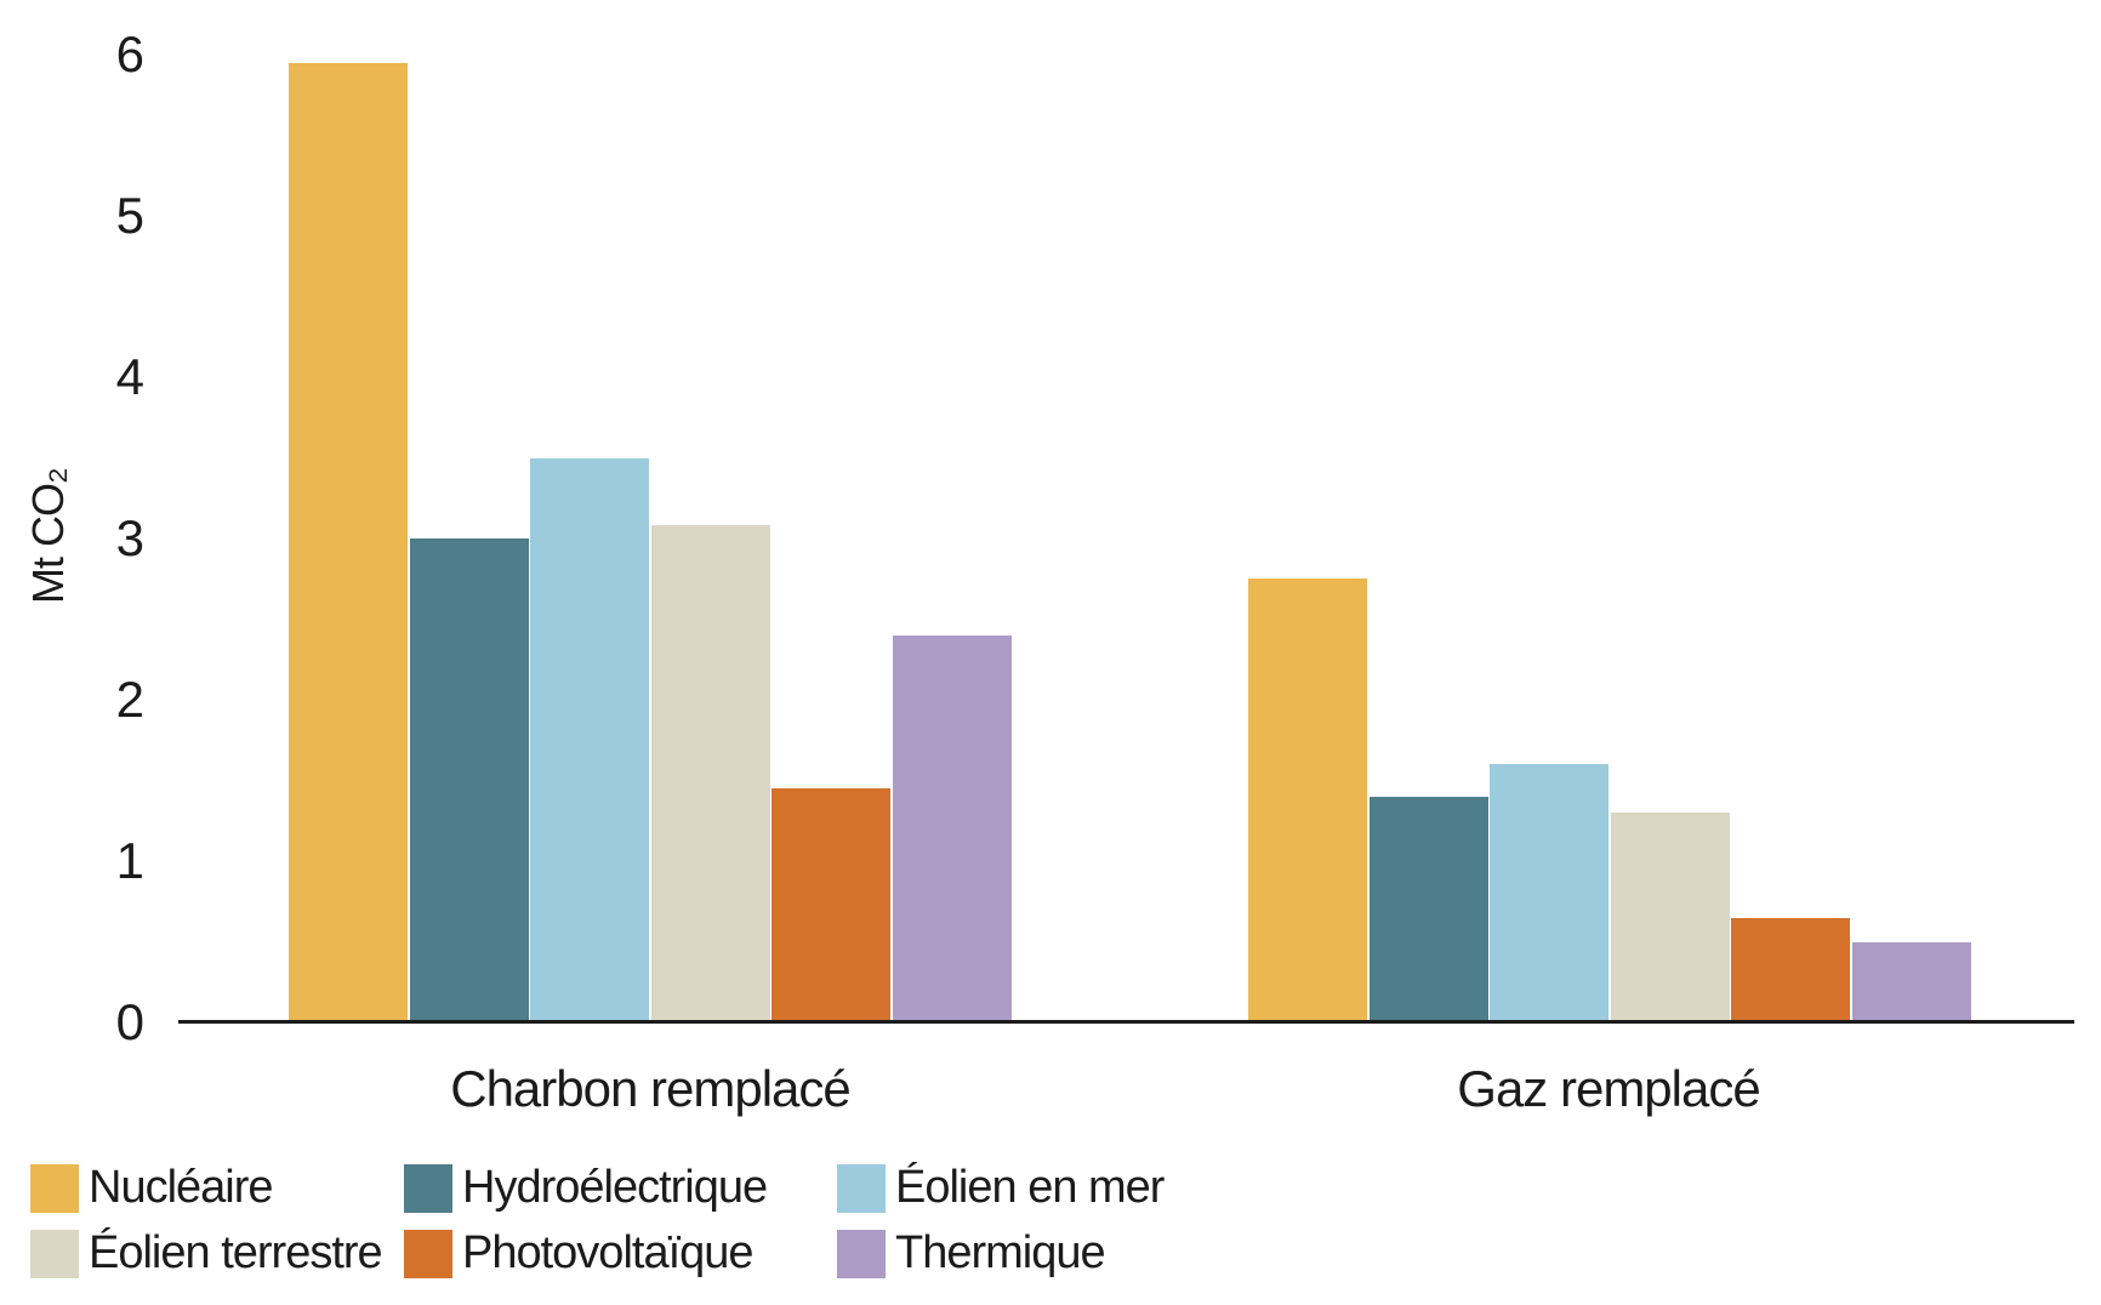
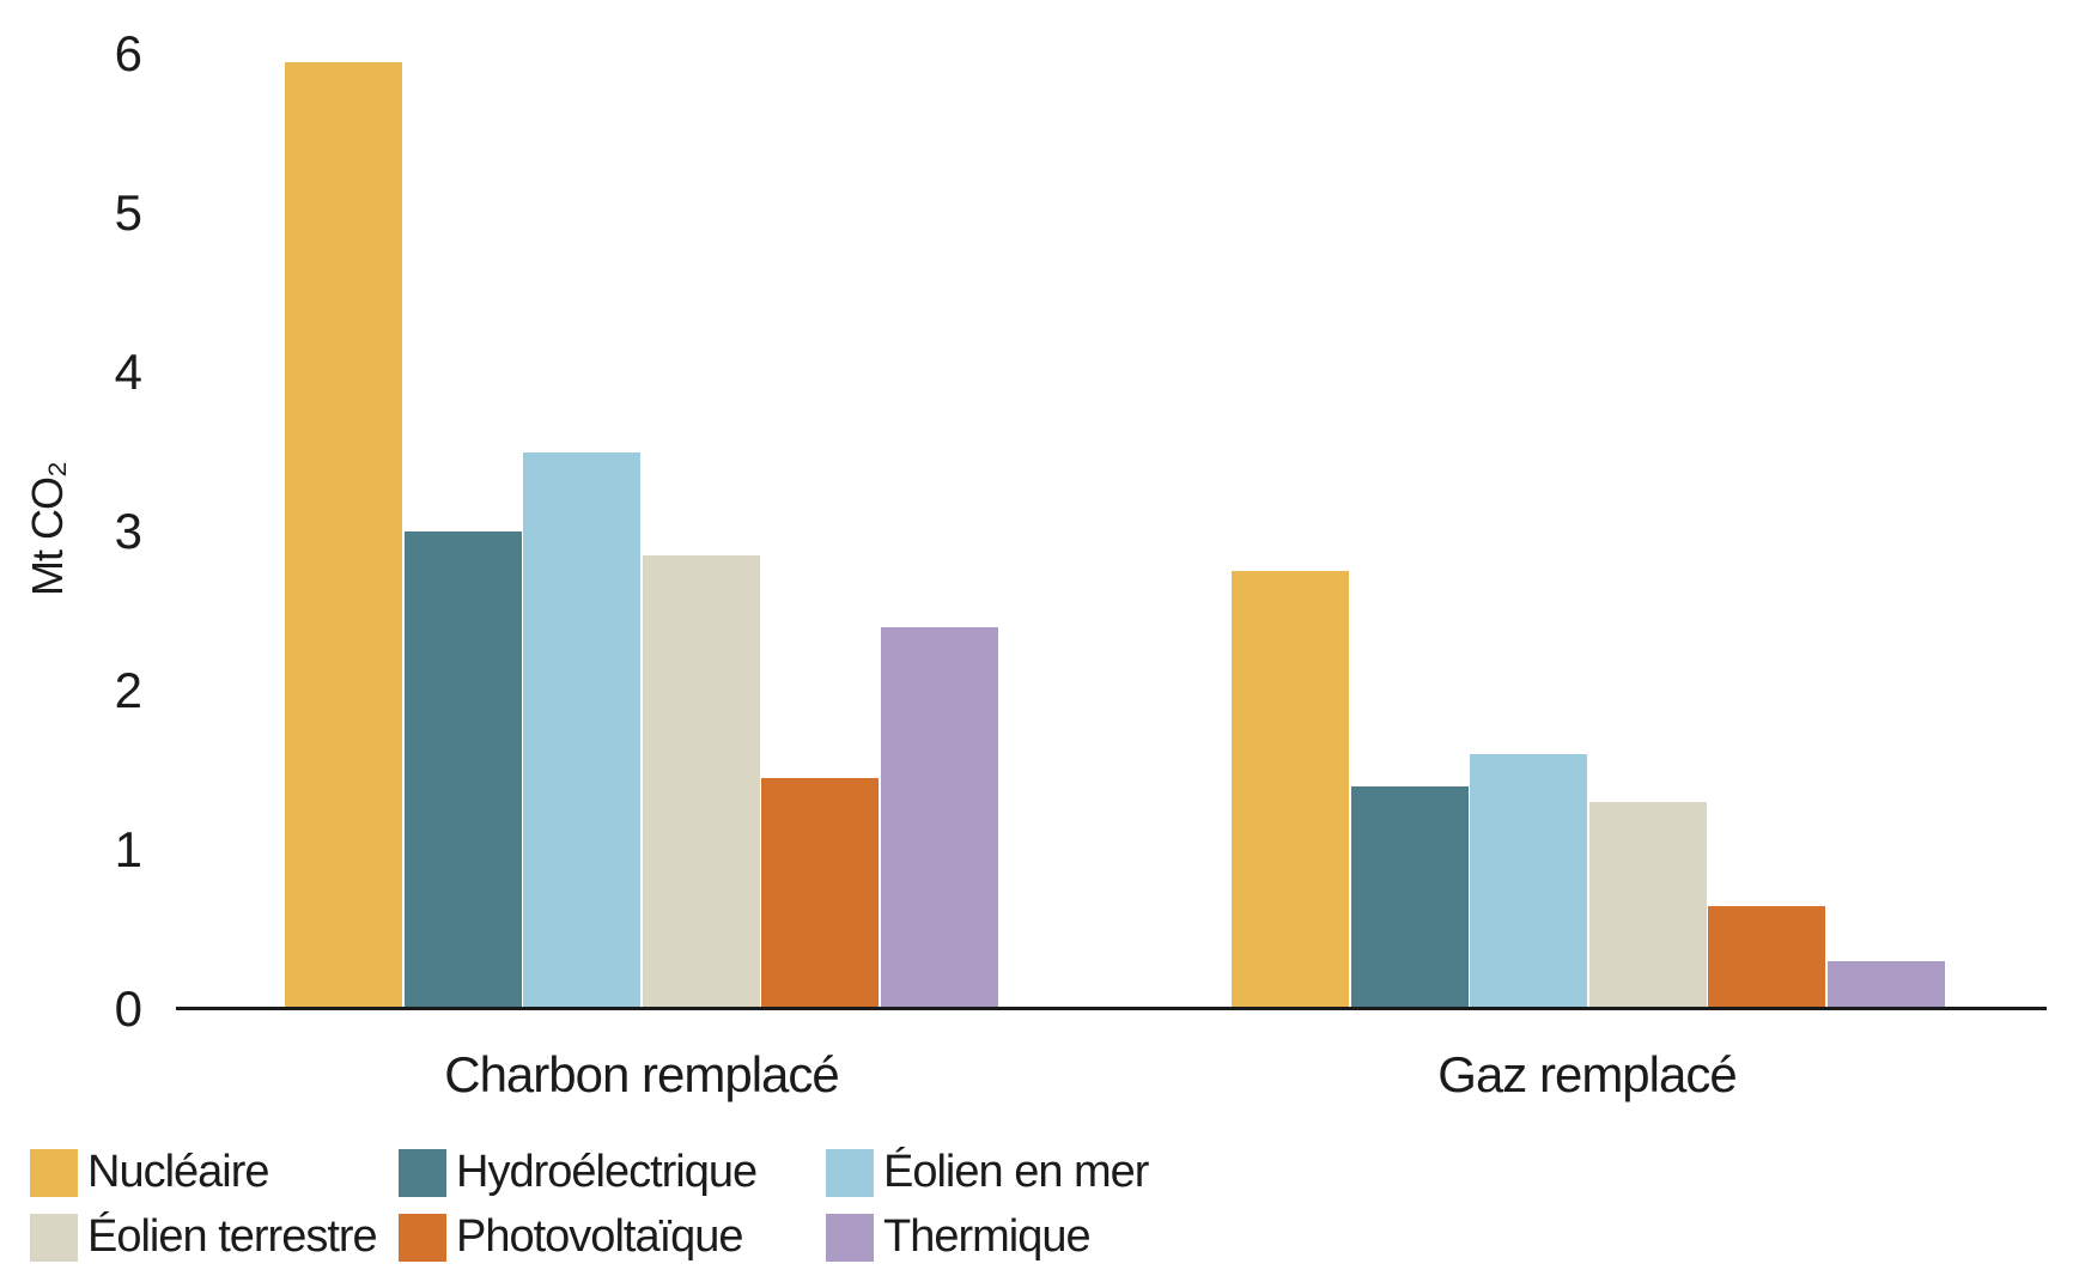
Éolien terrestre/Charbon remplacé: 3.08 -> 2.85
Thermique/Gaz remplacé: 0.5 -> 0.3
